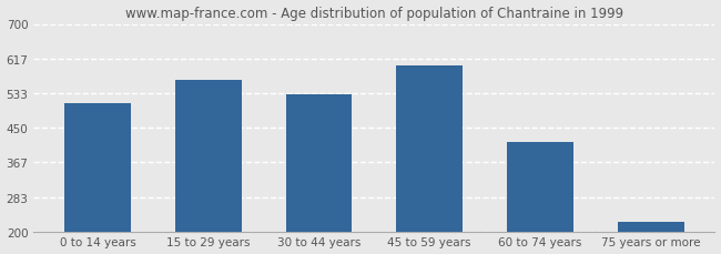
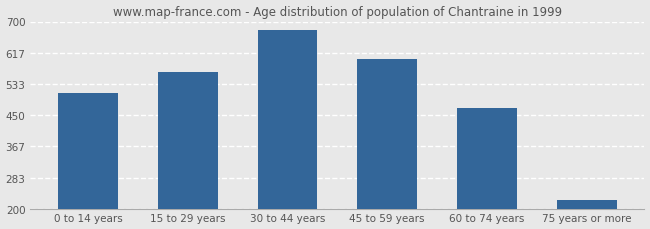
30 to 44 years: 530 -> 677
60 to 74 years: 415 -> 468
